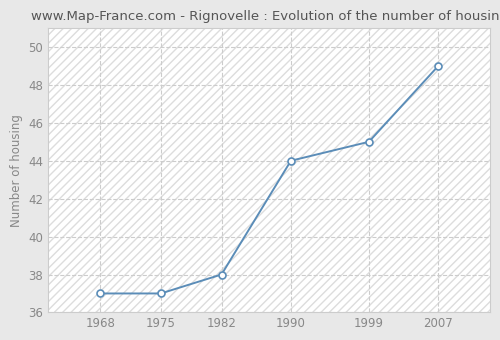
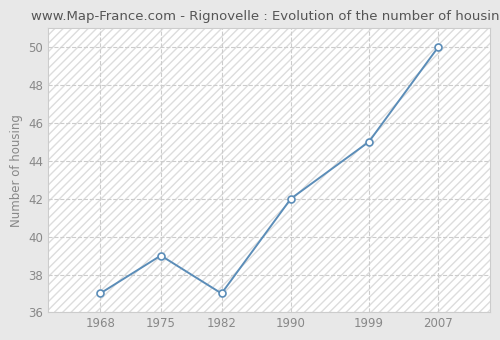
1975: 37 -> 39
1982: 38 -> 37
1990: 44 -> 42
2007: 49 -> 50
